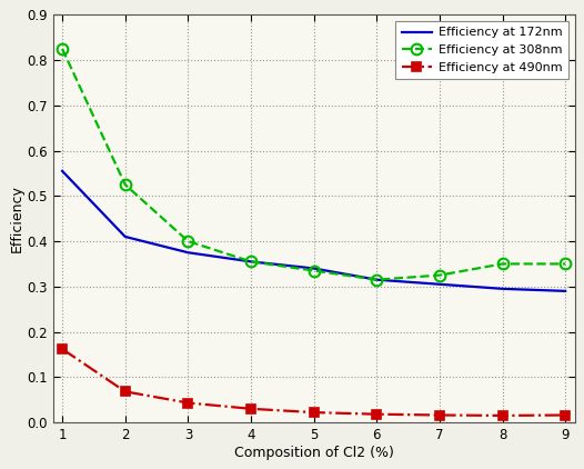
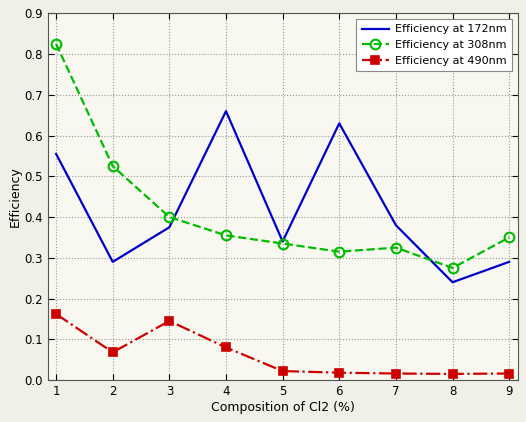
Efficiency at 172nm/2: 0.410 -> 0.290
Efficiency at 490nm/3: 0.043 -> 0.145
Efficiency at 172nm/4: 0.355 -> 0.660
Efficiency at 490nm/4: 0.030 -> 0.080
Efficiency at 172nm/6: 0.315 -> 0.630
Efficiency at 172nm/7: 0.305 -> 0.380
Efficiency at 172nm/8: 0.295 -> 0.240
Efficiency at 308nm/8: 0.350 -> 0.275
